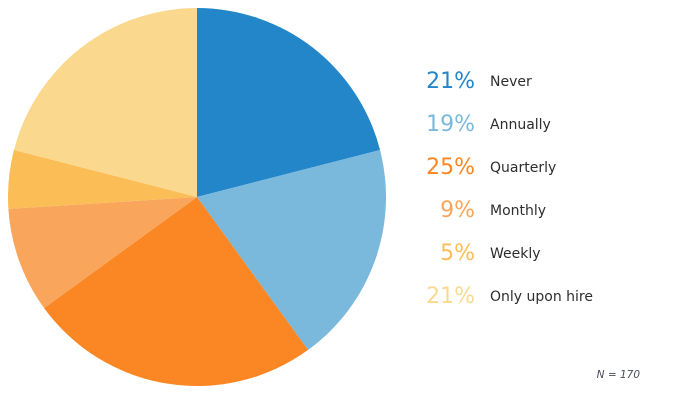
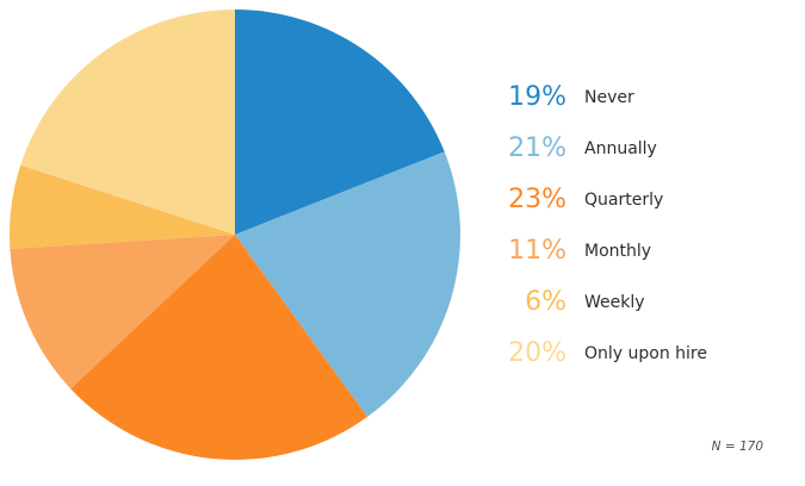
Never: 21% -> 19%
Annually: 19% -> 21%
Quarterly: 25% -> 23%
Monthly: 9% -> 11%
Weekly: 5% -> 6%
Only upon hire: 21% -> 20%
